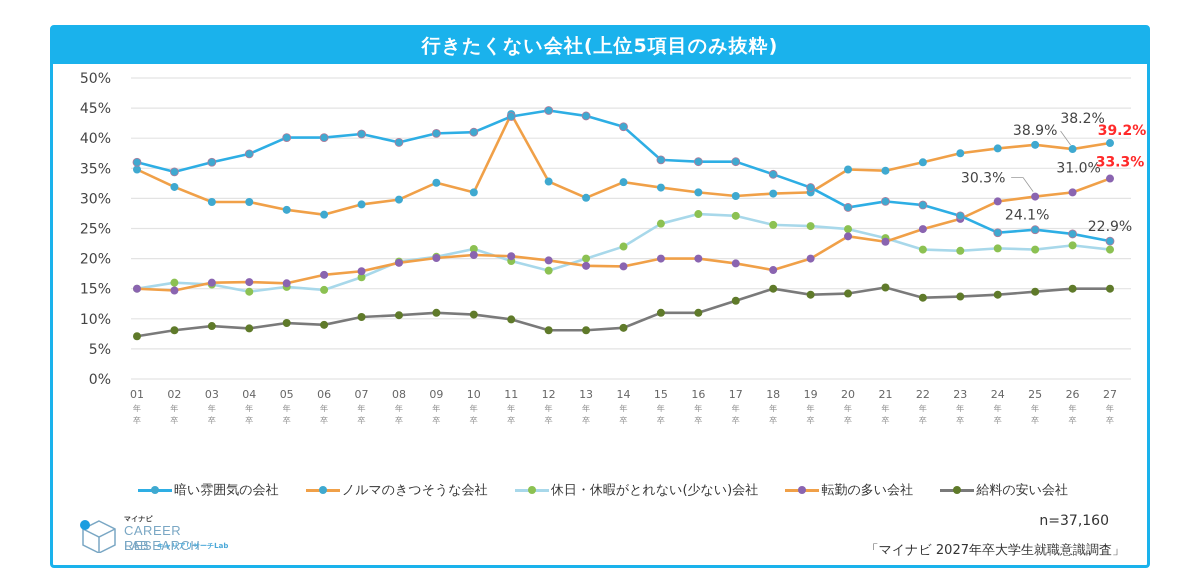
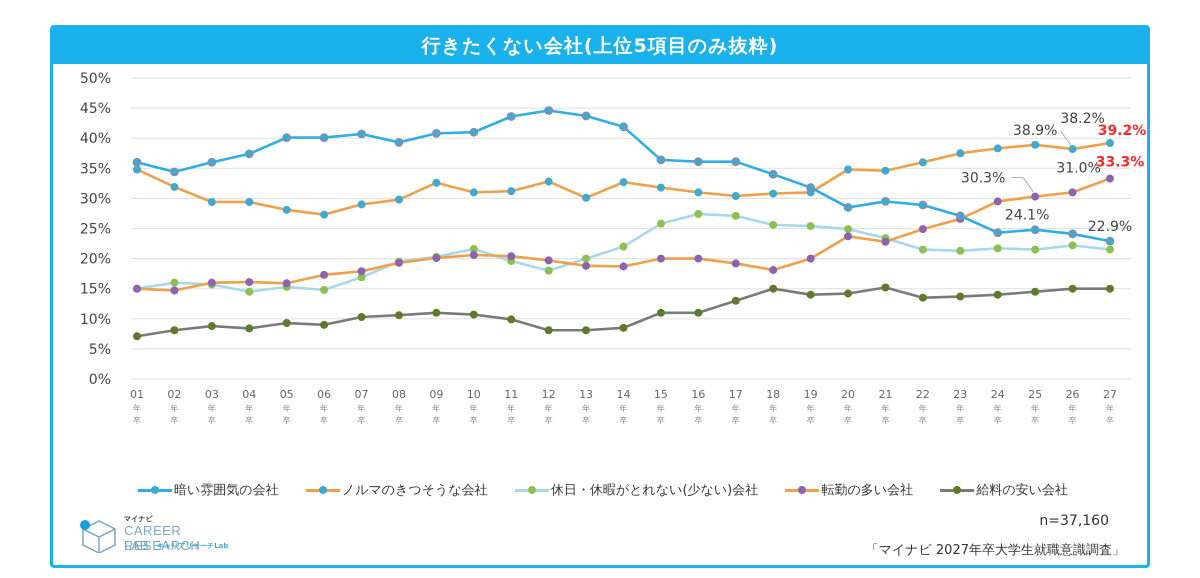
ノルマのきつそうな会社/11: 44% -> 31%
